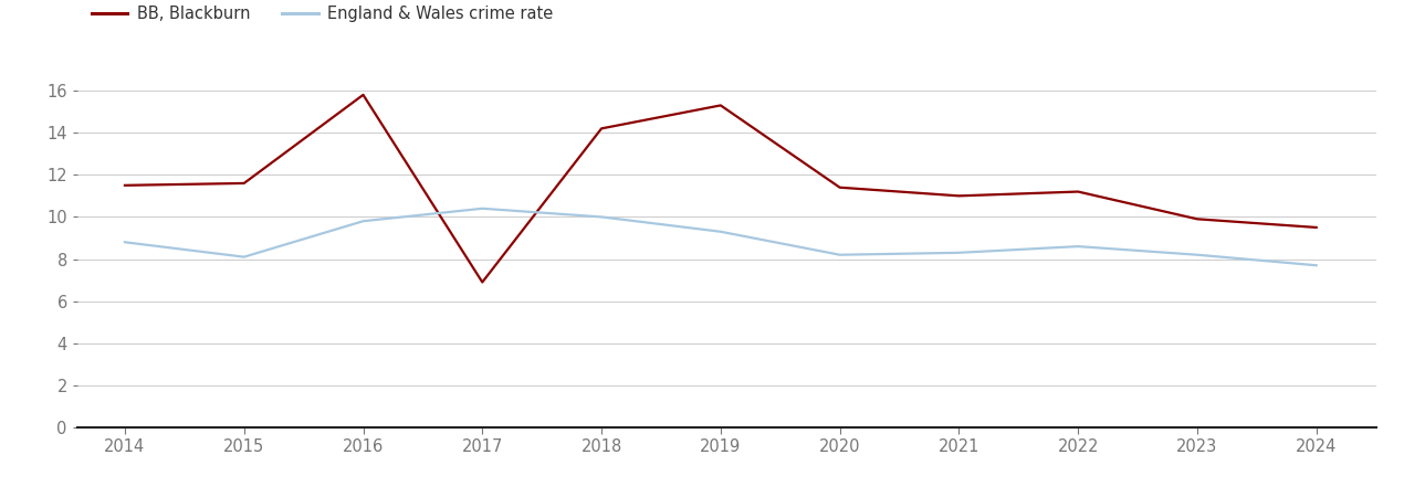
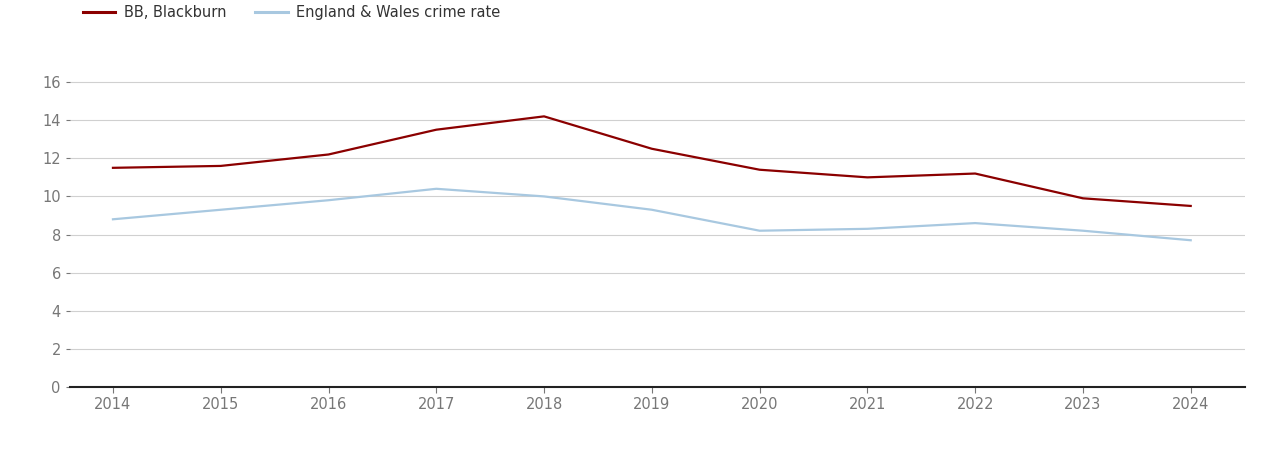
England & Wales crime rate/2015: 8.1 -> 9.3
BB, Blackburn/2016: 15.8 -> 12.2
BB, Blackburn/2017: 6.9 -> 13.5
BB, Blackburn/2019: 15.3 -> 12.5
